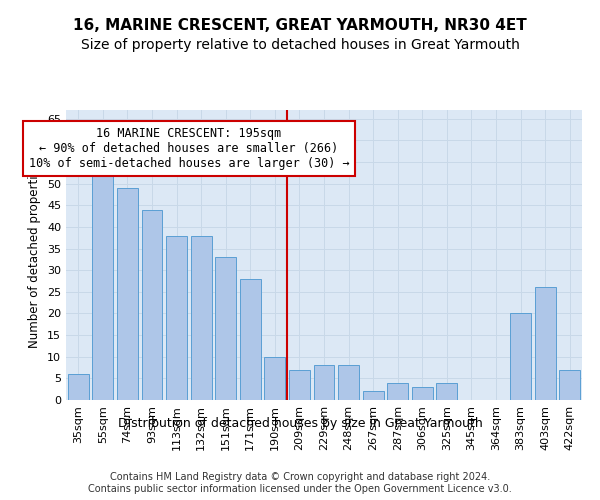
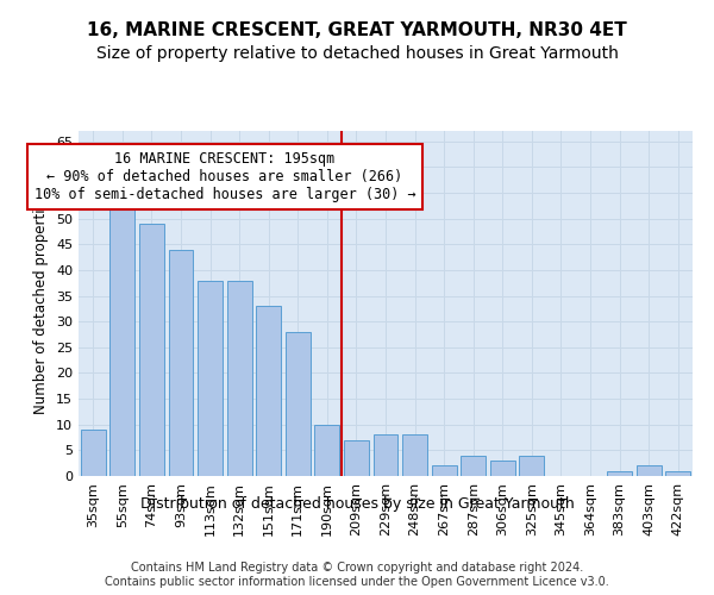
35sqm: 6 -> 9
383sqm: 20 -> 1
403sqm: 26 -> 2
422sqm: 7 -> 1
